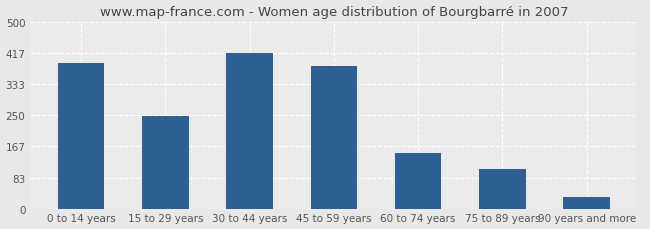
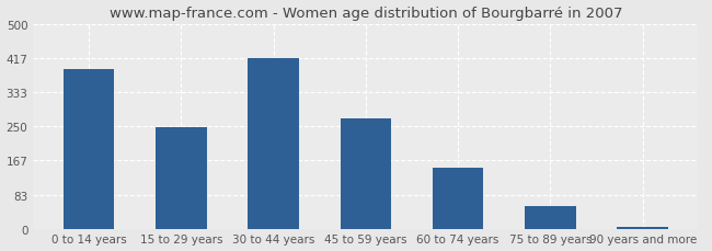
45 to 59 years: 380 -> 268
75 to 89 years: 105 -> 55
90 years and more: 30 -> 5
